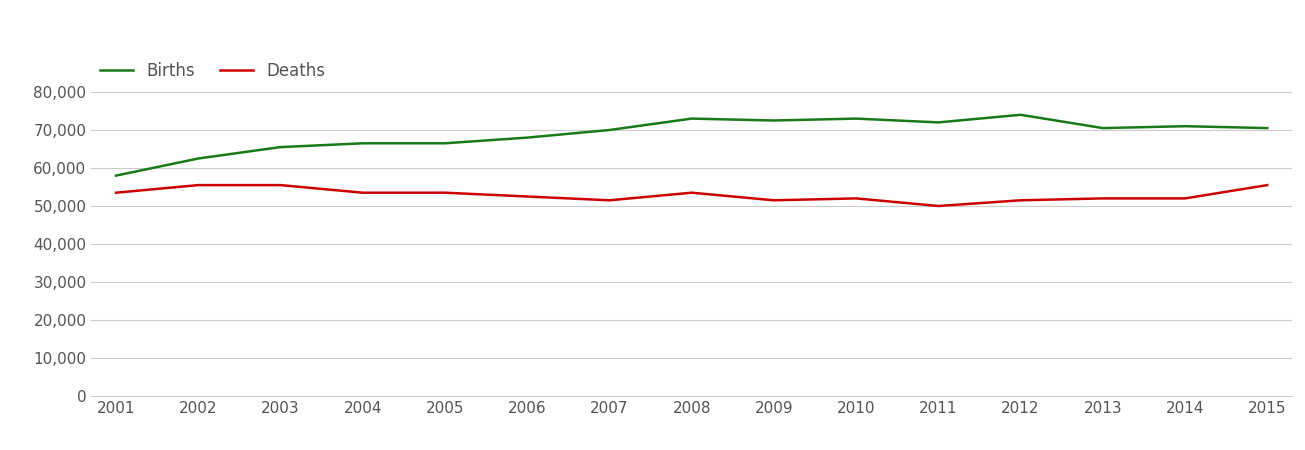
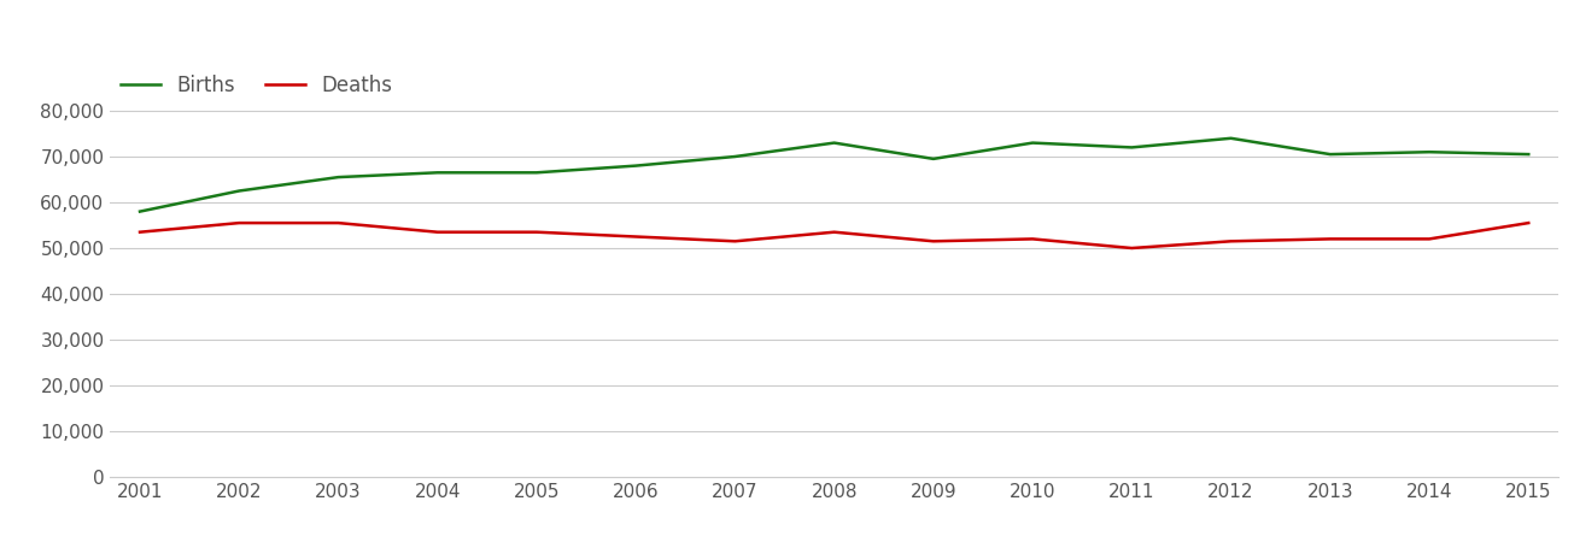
Births/2009: 72,500 -> 69,500
